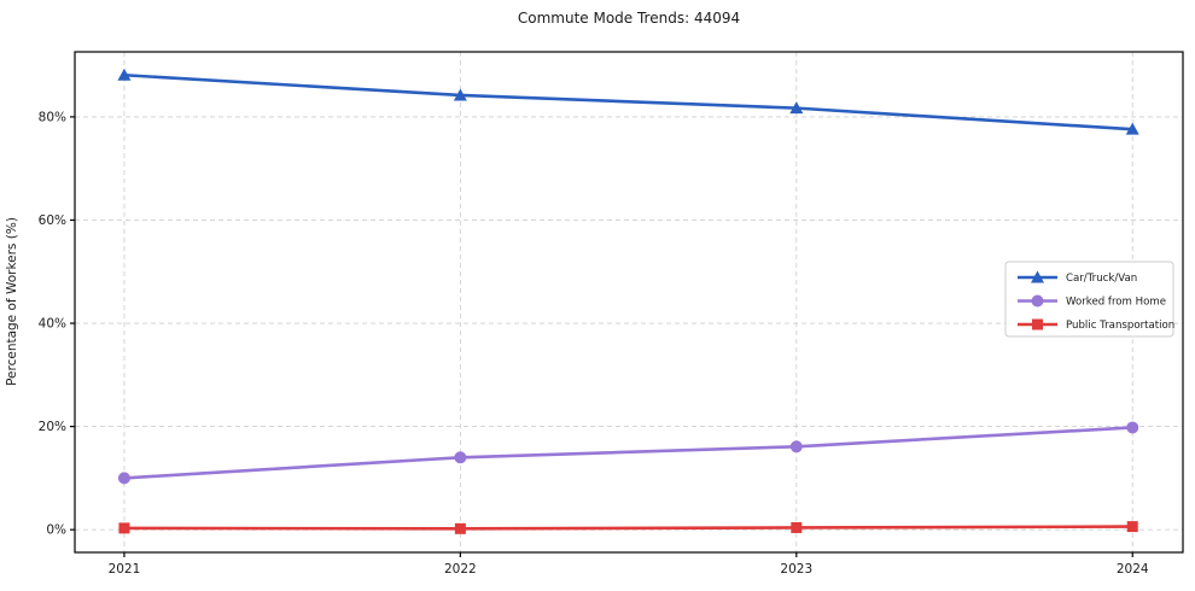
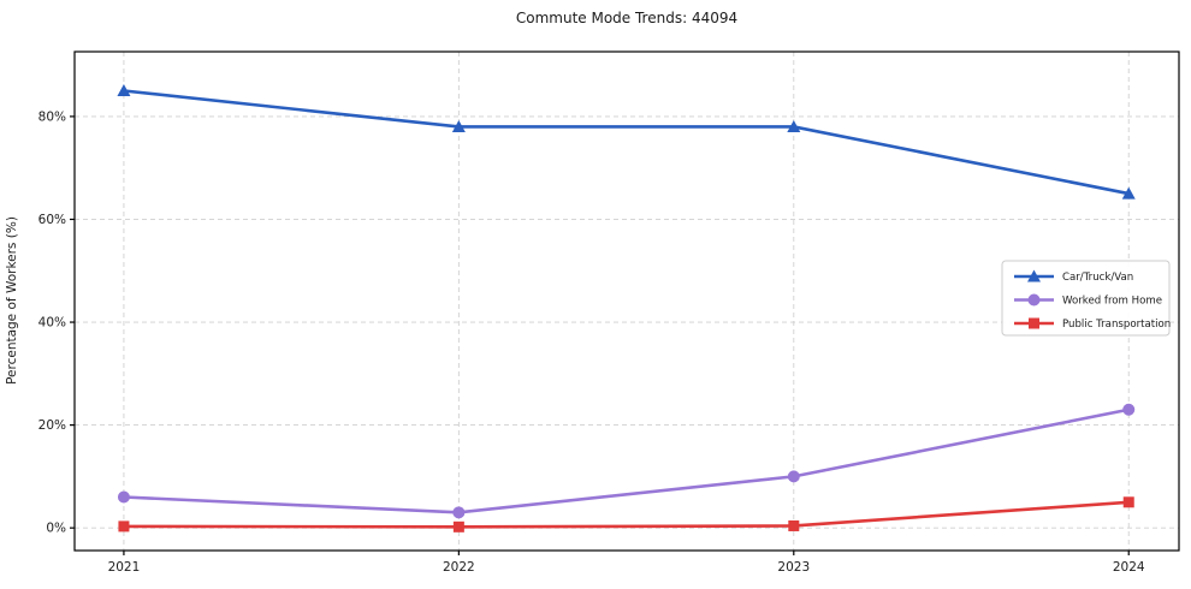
Car/Truck/Van/2021: 88% -> 85%
Worked from Home/2021: 10% -> 6%
Car/Truck/Van/2022: 84% -> 78%
Worked from Home/2022: 14% -> 3%
Car/Truck/Van/2023: 82% -> 78%
Worked from Home/2023: 16% -> 10%
Car/Truck/Van/2024: 78% -> 65%
Worked from Home/2024: 20% -> 23%
Public Transportation/2024: 1% -> 5%
